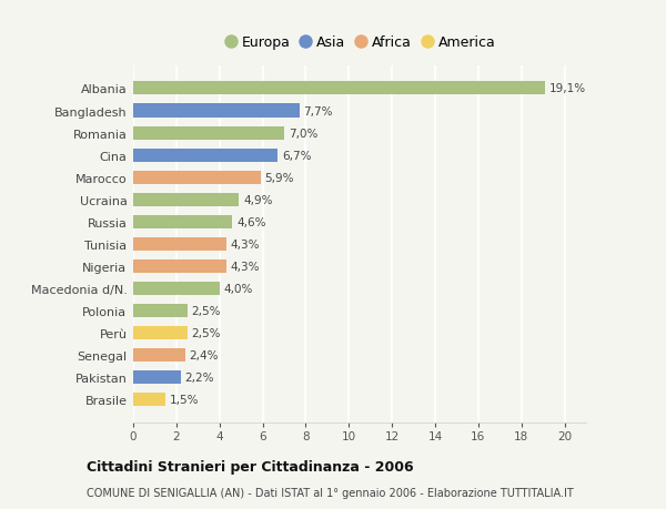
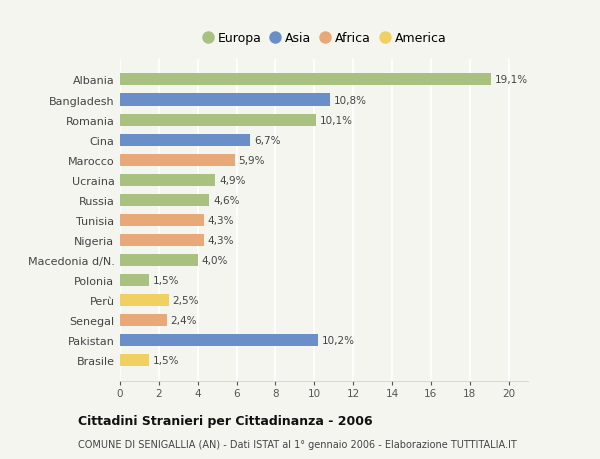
Bangladesh: 7,7% -> 10,8%
Romania: 7,0% -> 10,1%
Polonia: 2,5% -> 1,5%
Pakistan: 2,2% -> 10,2%
